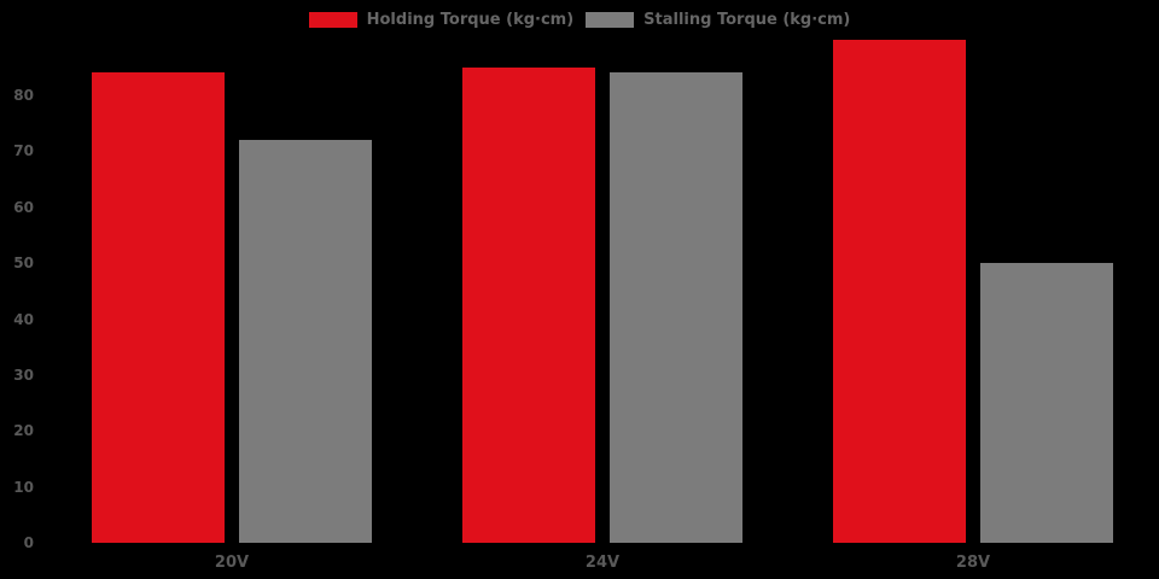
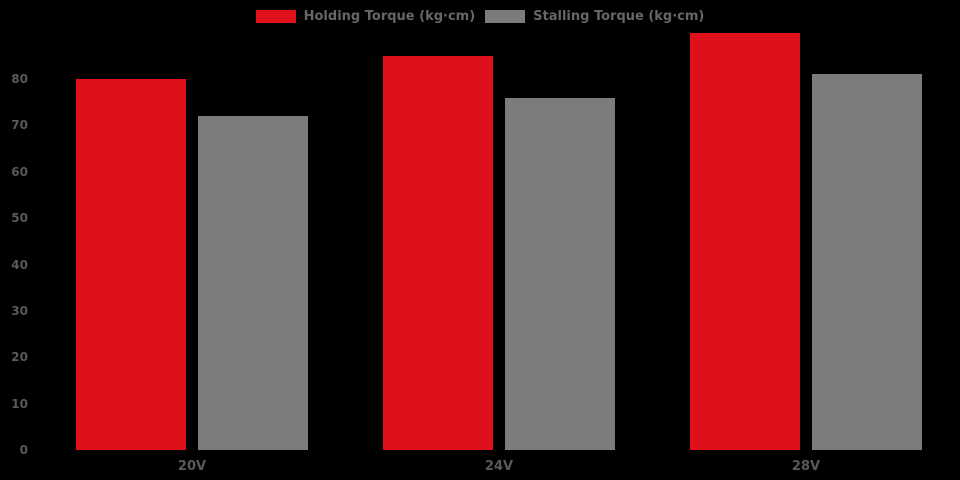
Holding Torque (kg·cm)/20V: 84 -> 80
Stalling Torque (kg·cm)/24V: 84 -> 76
Stalling Torque (kg·cm)/28V: 50 -> 81
